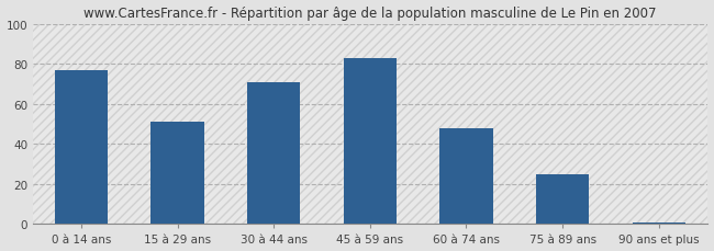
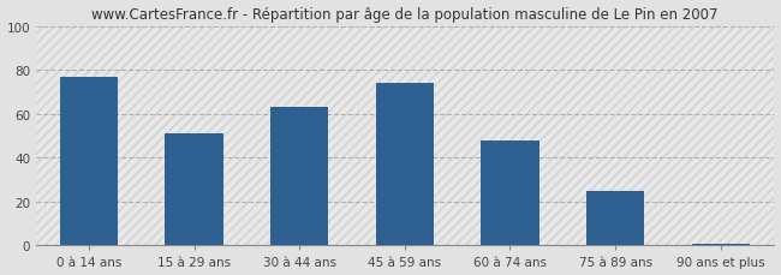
30 à 44 ans: 71 -> 63
45 à 59 ans: 83 -> 74
